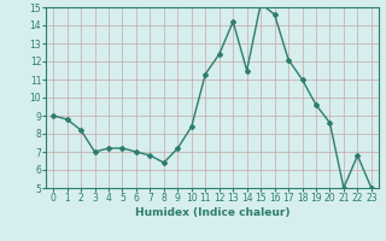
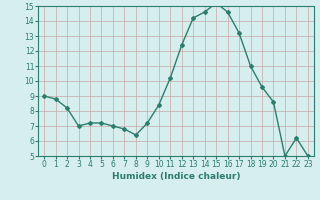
11: 11.3 -> 10.2
14: 11.5 -> 14.6
17: 12.1 -> 13.2
22: 6.8 -> 6.2
